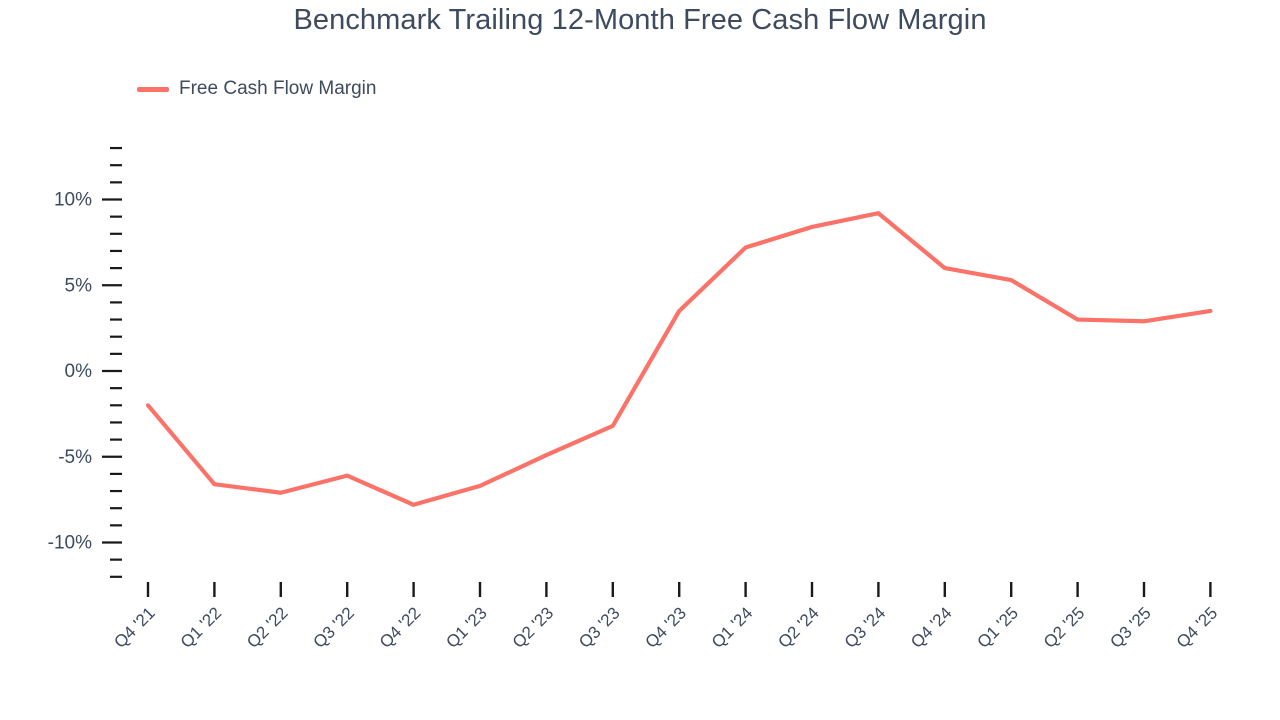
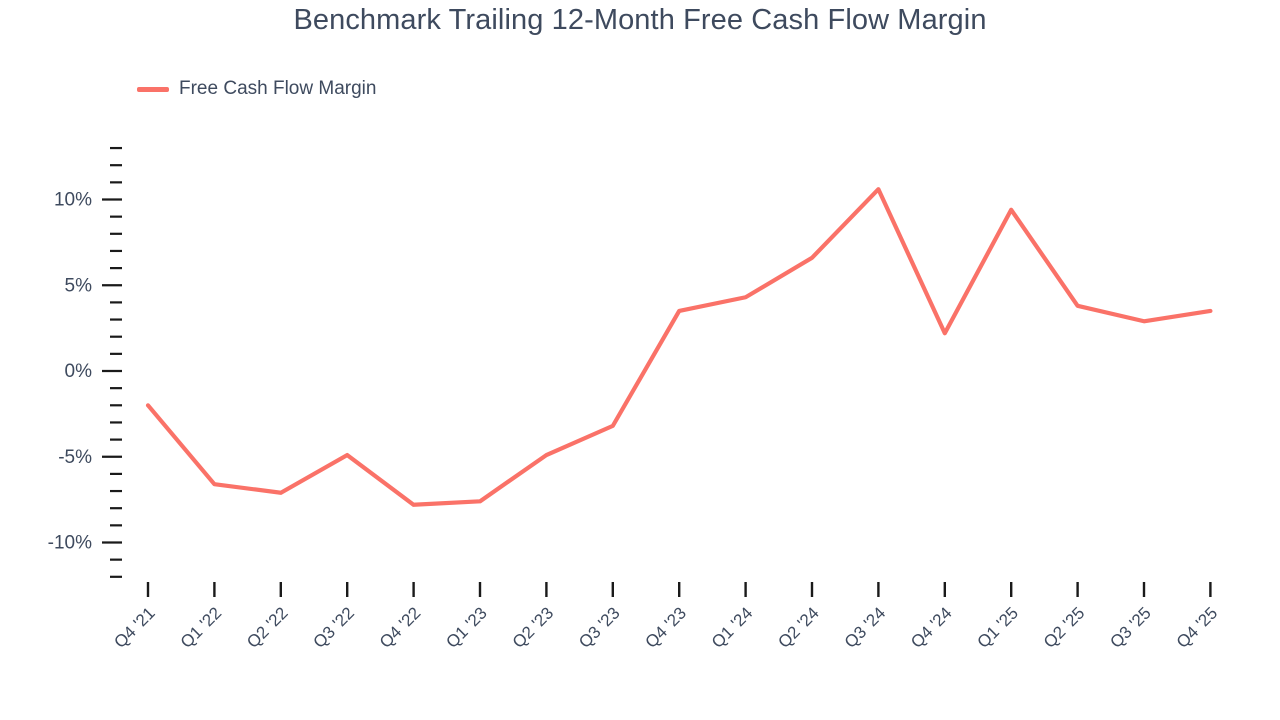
Q3 '22: -6.1% -> -4.9%
Q1 '23: -6.7% -> -7.6%
Q1 '24: 7.2% -> 4.3%
Q2 '24: 8.4% -> 6.6%
Q3 '24: 9.2% -> 10.6%
Q4 '24: 6.0% -> 2.2%
Q1 '25: 5.3% -> 9.4%
Q2 '25: 3.0% -> 3.8%
